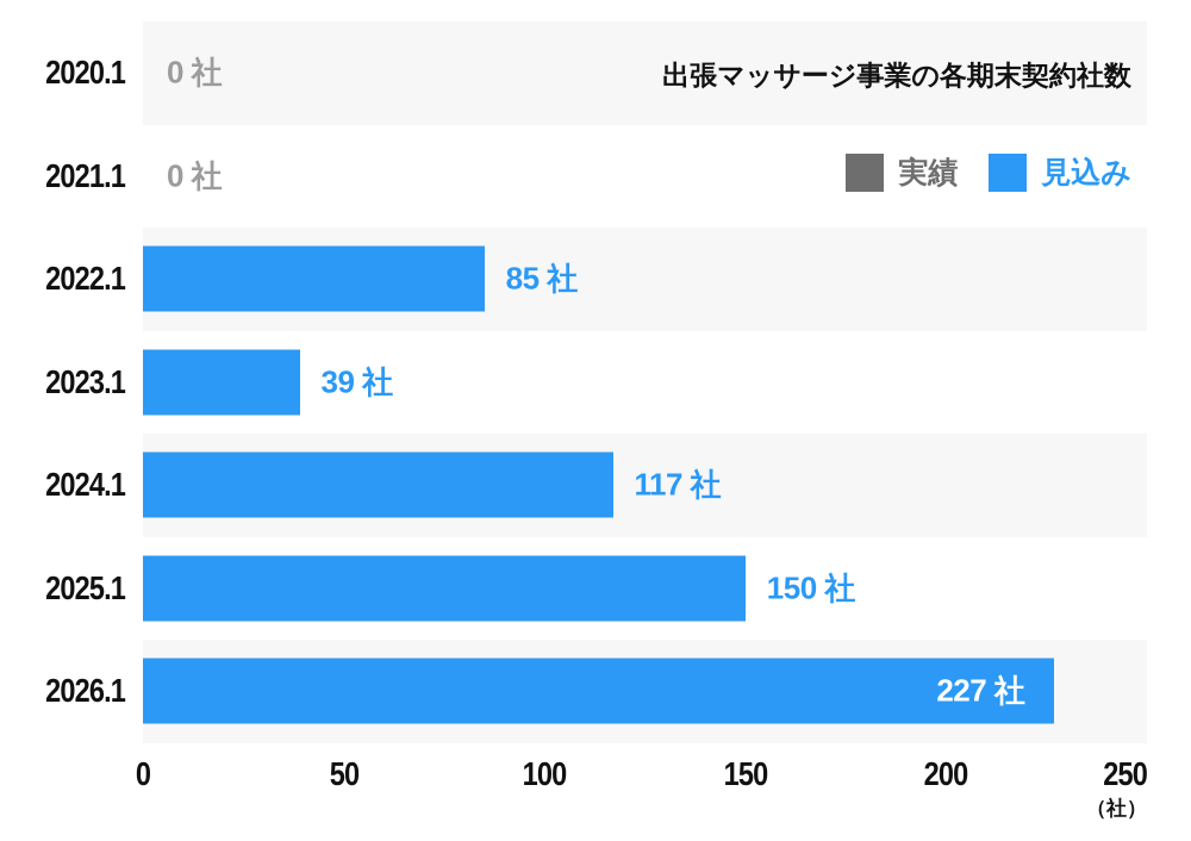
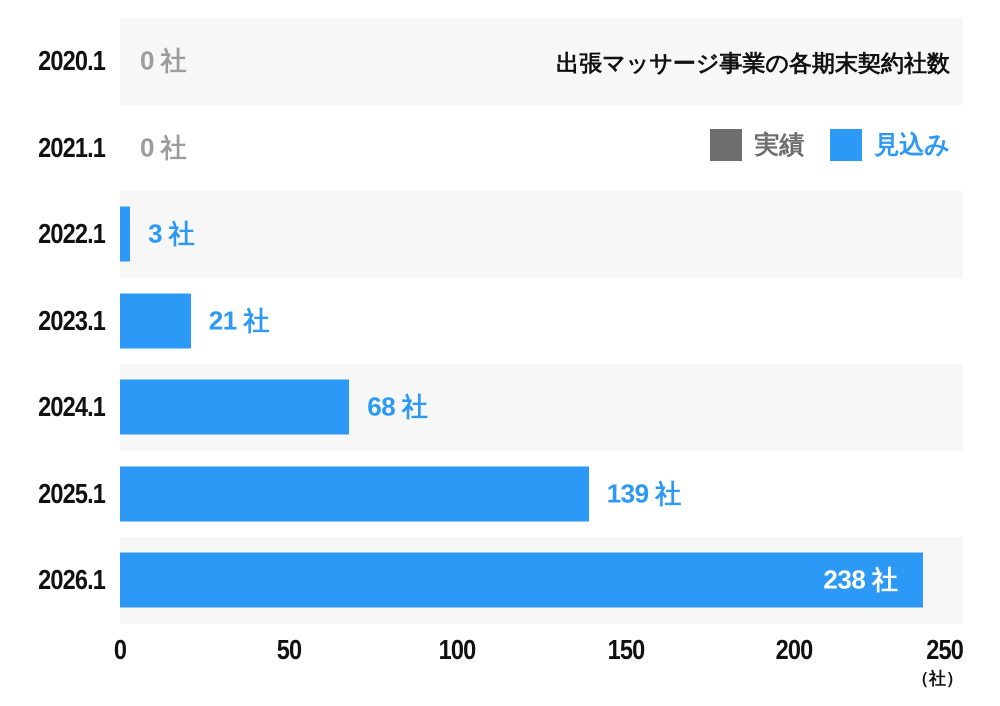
2022.1: 85 -> 3
2023.1: 39 -> 21
2024.1: 117 -> 68
2025.1: 150 -> 139
2026.1: 227 -> 238
